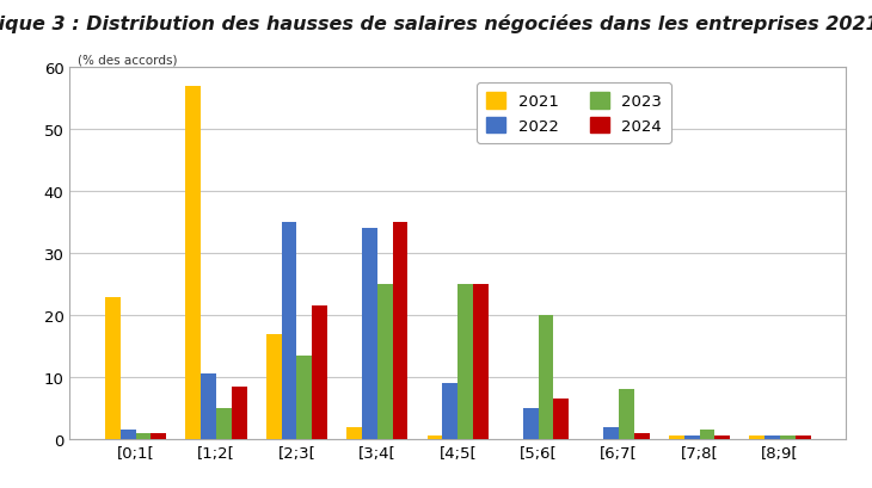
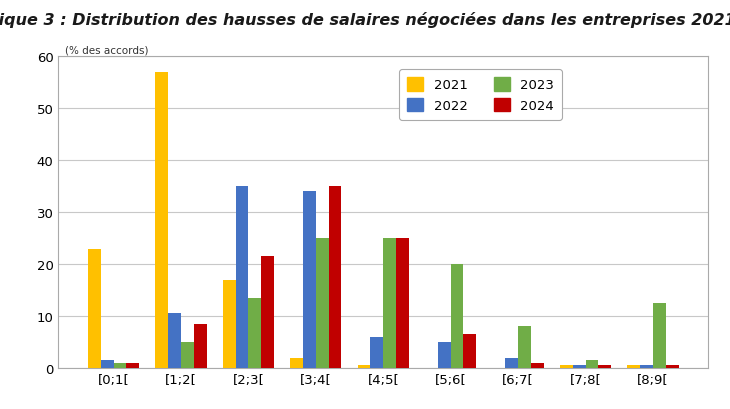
2022/[4;5[: 9.0 -> 6.0
2023/[8;9[: 0.5 -> 12.6
